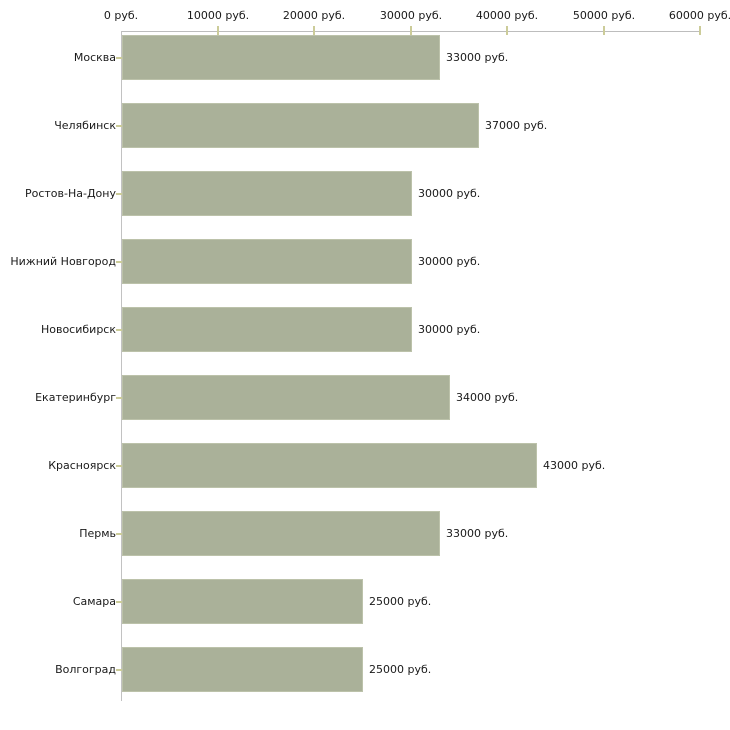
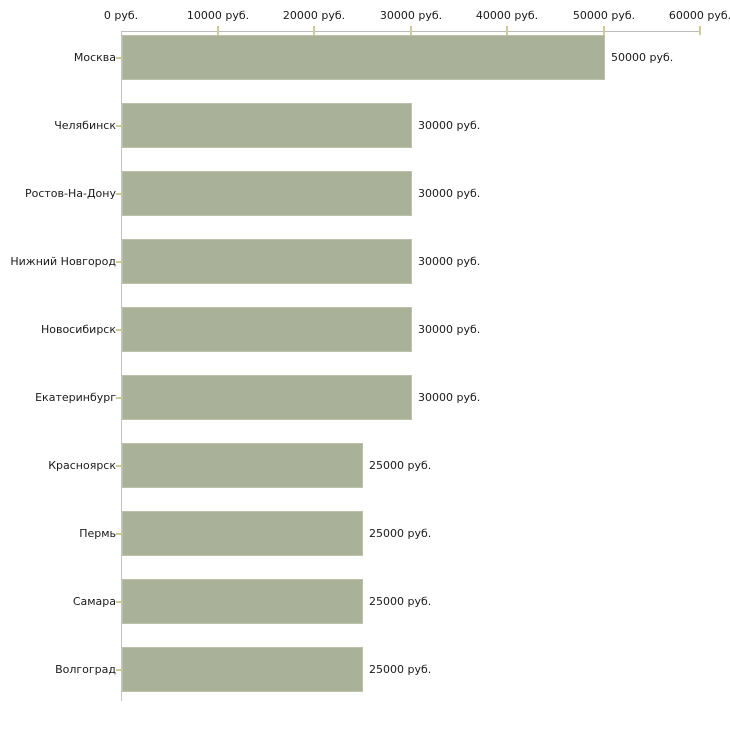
Москва: 33000 -> 50000
Челябинск: 37000 -> 30000
Екатеринбург: 34000 -> 30000
Красноярск: 43000 -> 25000
Пермь: 33000 -> 25000
